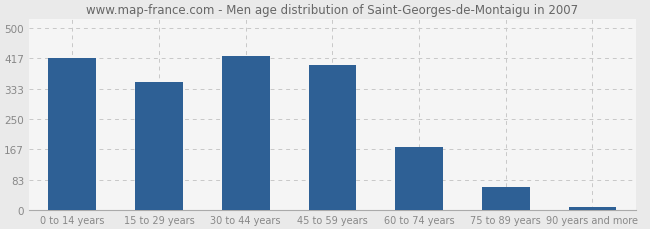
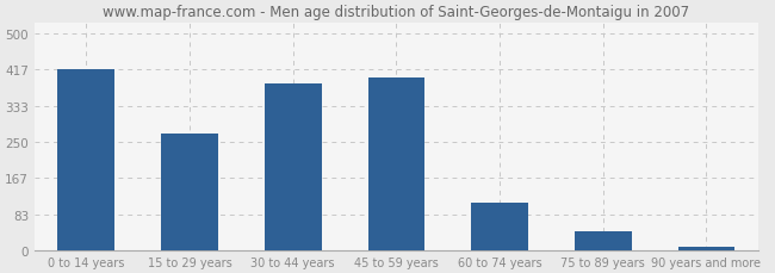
15 to 29 years: 350 -> 270
30 to 44 years: 422 -> 385
60 to 74 years: 172 -> 110
75 to 89 years: 63 -> 45
